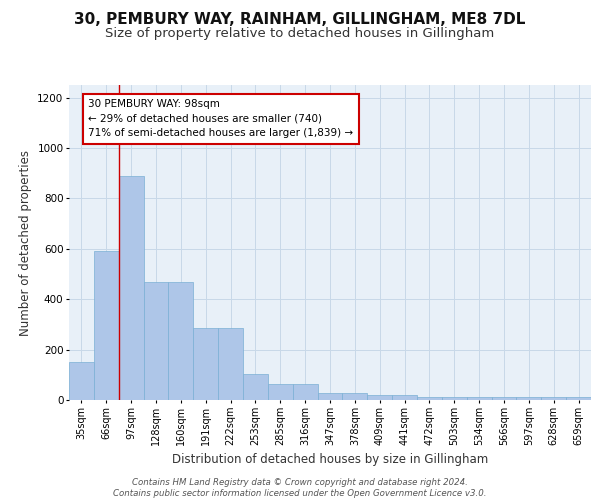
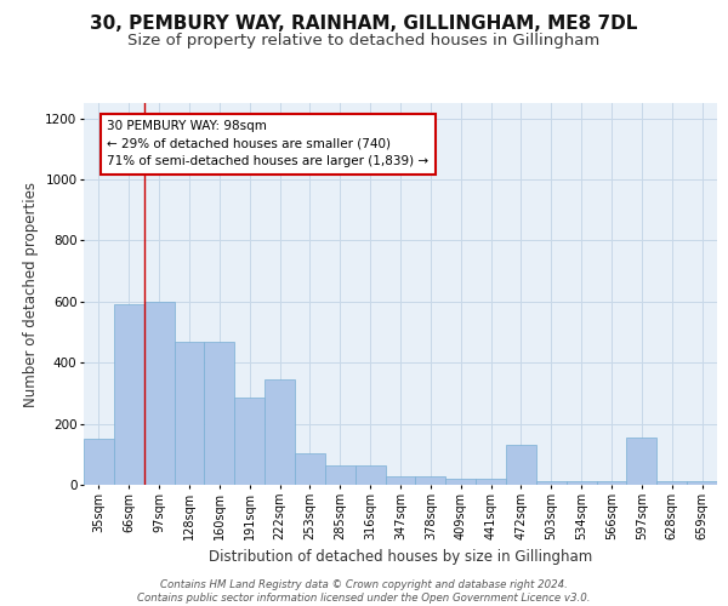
97sqm: 890 -> 600
222sqm: 285 -> 345
472sqm: 10 -> 130
597sqm: 10 -> 155
